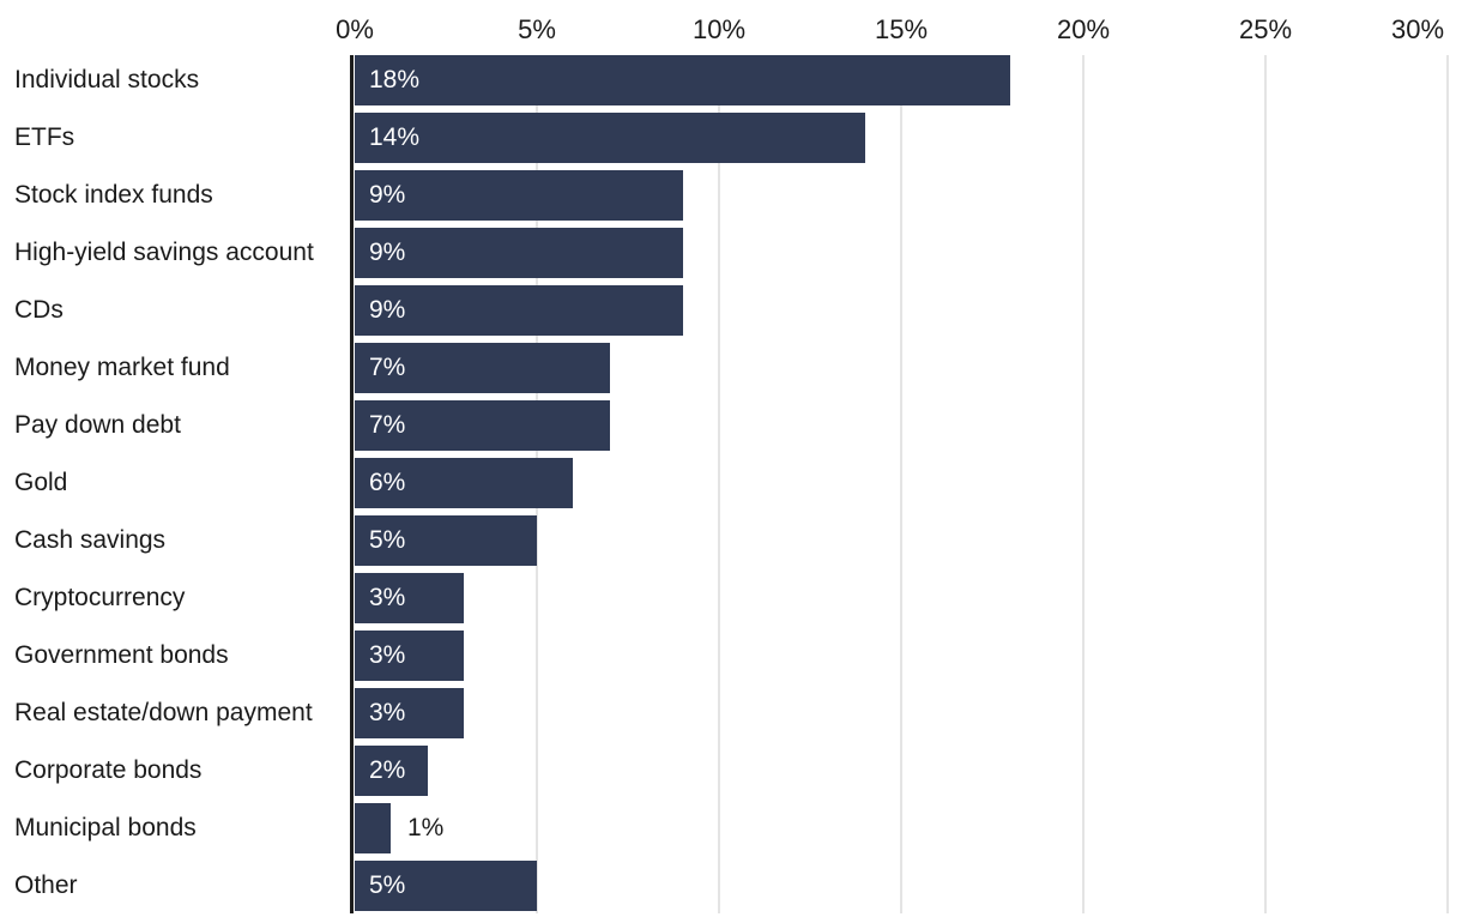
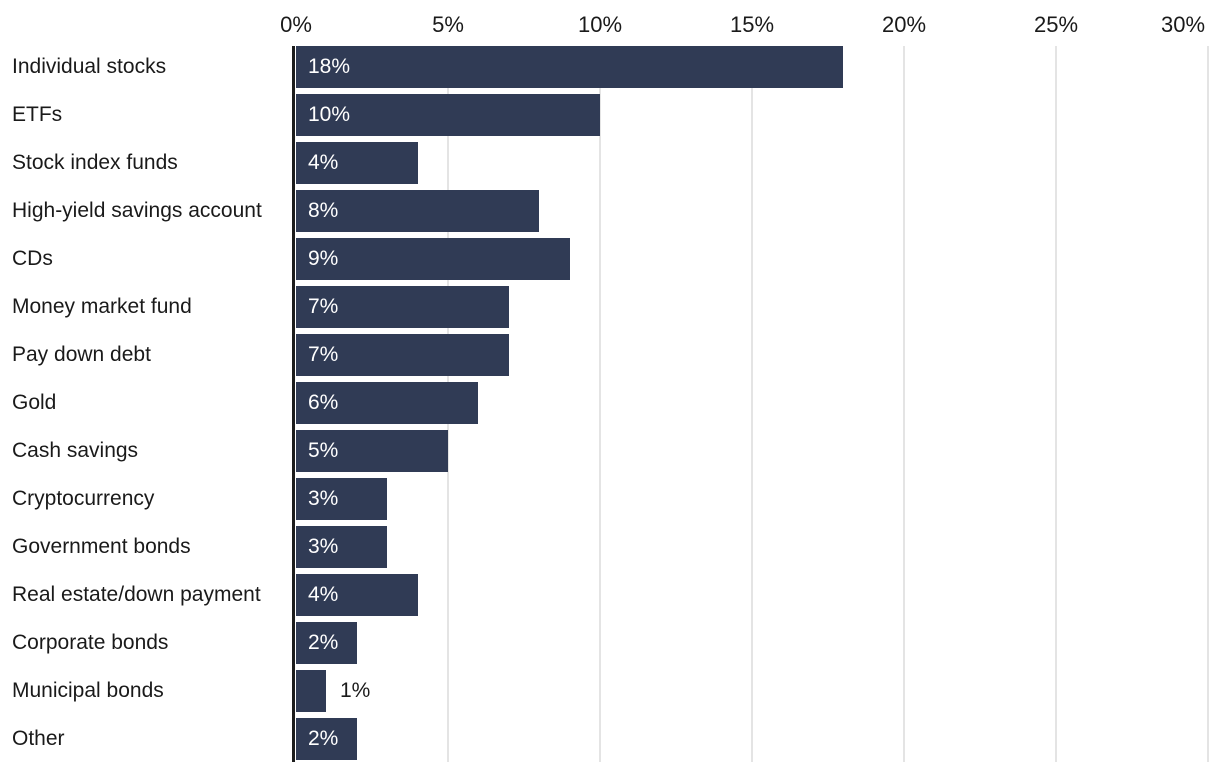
ETFs: 14% -> 10%
Stock index funds: 9% -> 4%
High-yield savings account: 9% -> 8%
Real estate/down payment: 3% -> 4%
Other: 5% -> 2%
